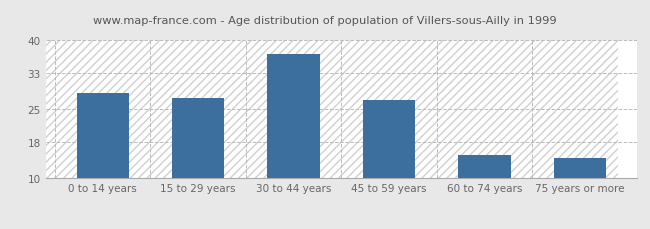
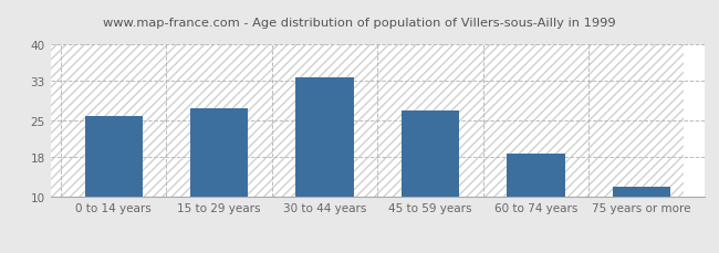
0 to 14 years: 28.5 -> 26.0
30 to 44 years: 37.0 -> 33.5
60 to 74 years: 15.0 -> 18.5
75 years or more: 14.5 -> 12.0
